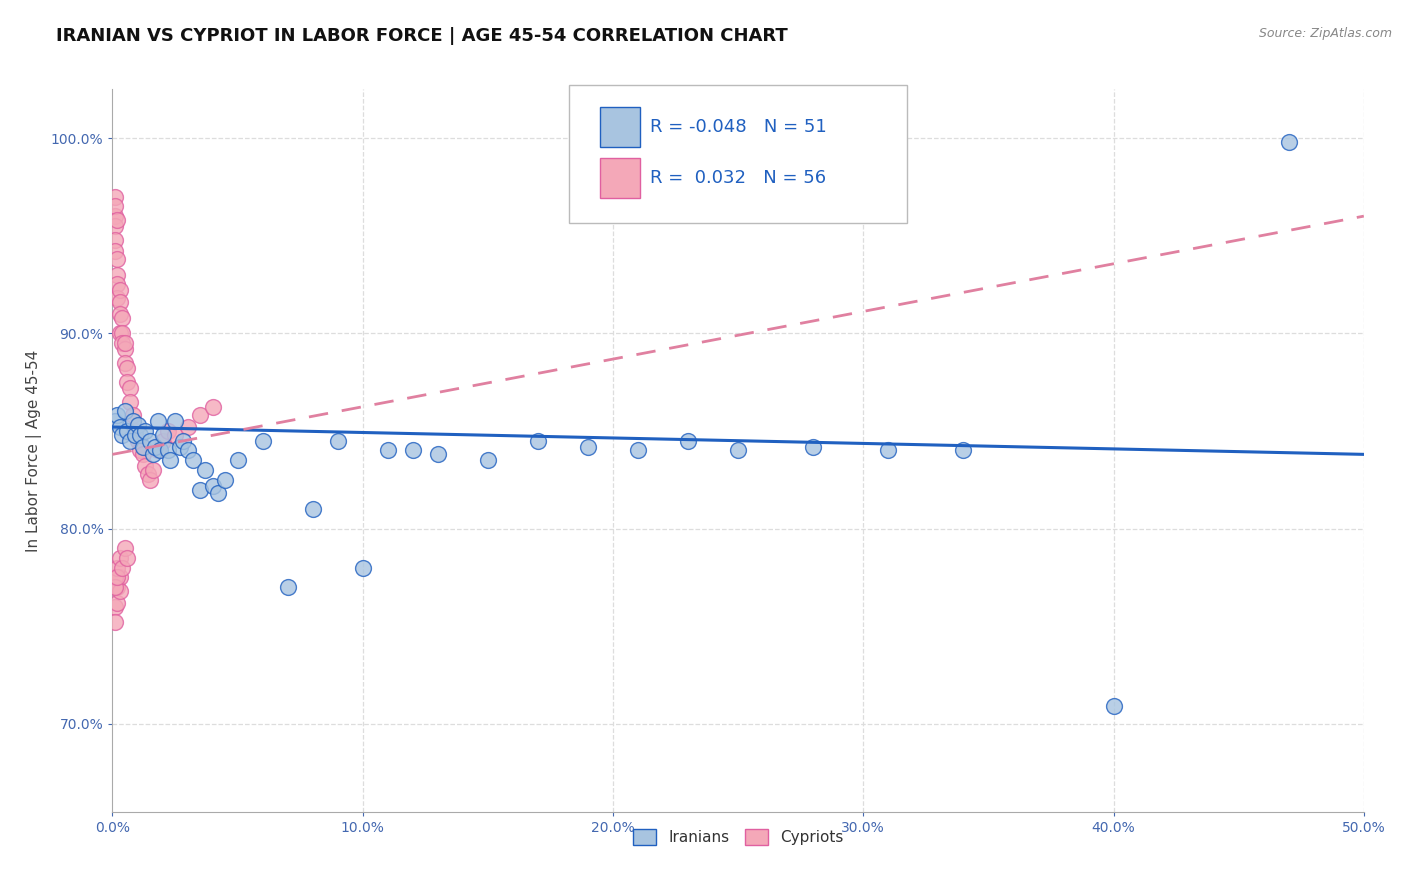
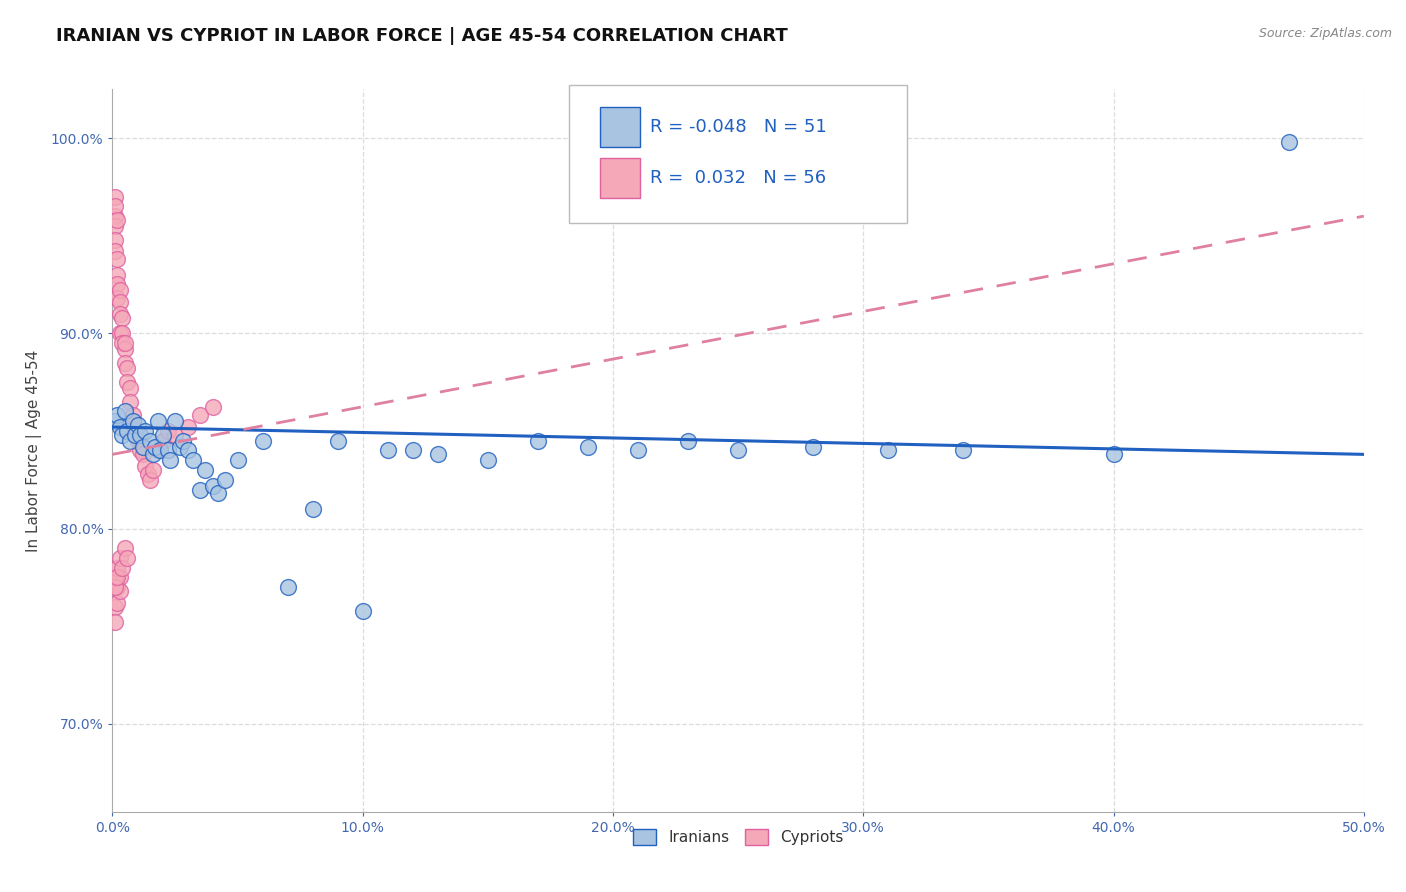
Iranians/10.0%: 78.0% -> 75.8%
Iranians/40.0%: 70.9% -> 83.8%
